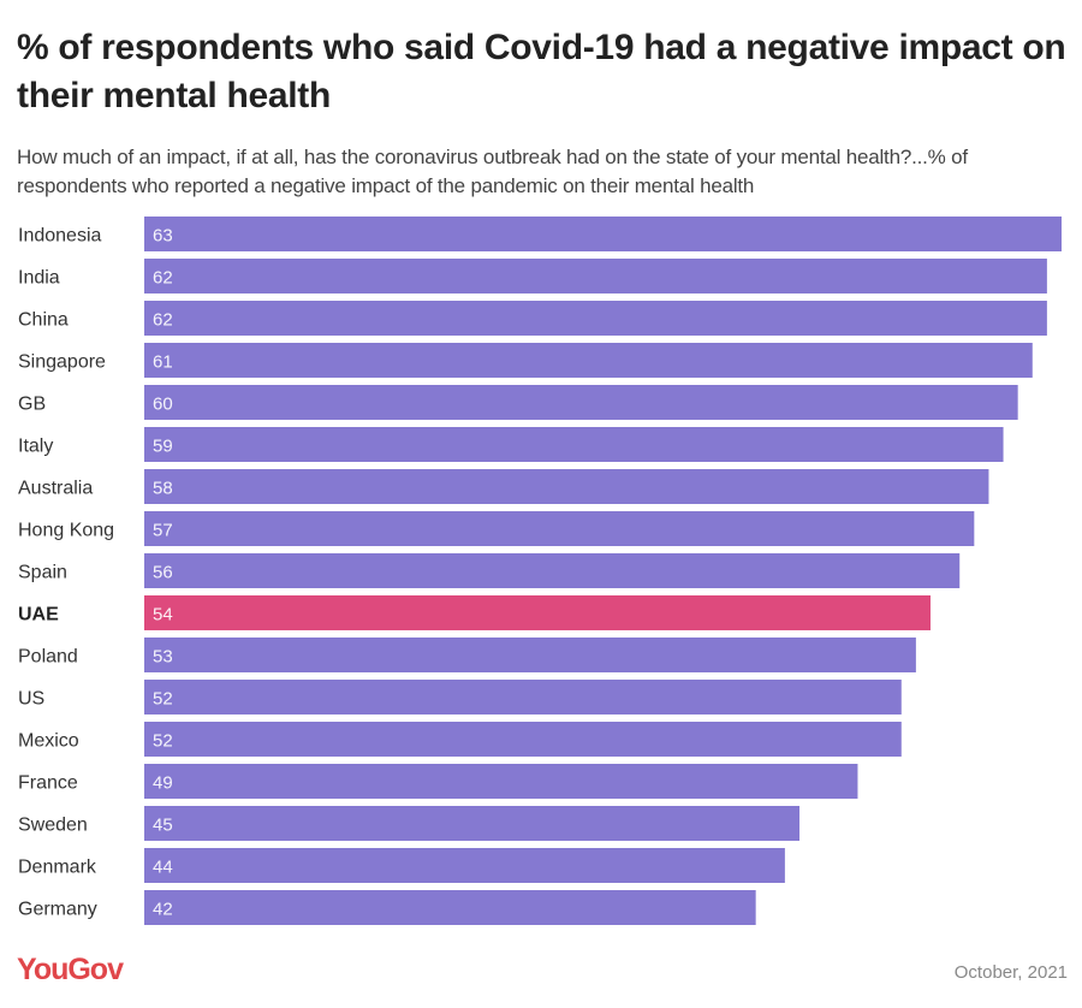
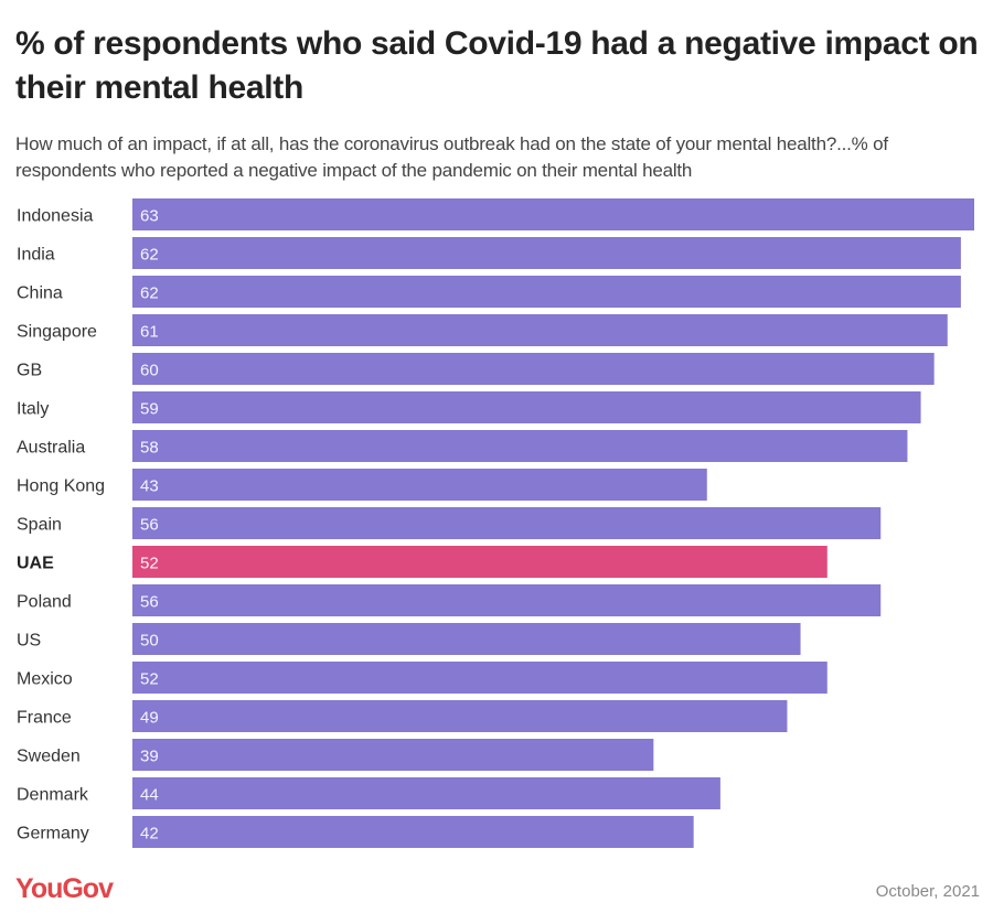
Hong Kong: 57 -> 43
UAE: 54 -> 52
Poland: 53 -> 56
US: 52 -> 50
Sweden: 45 -> 39
